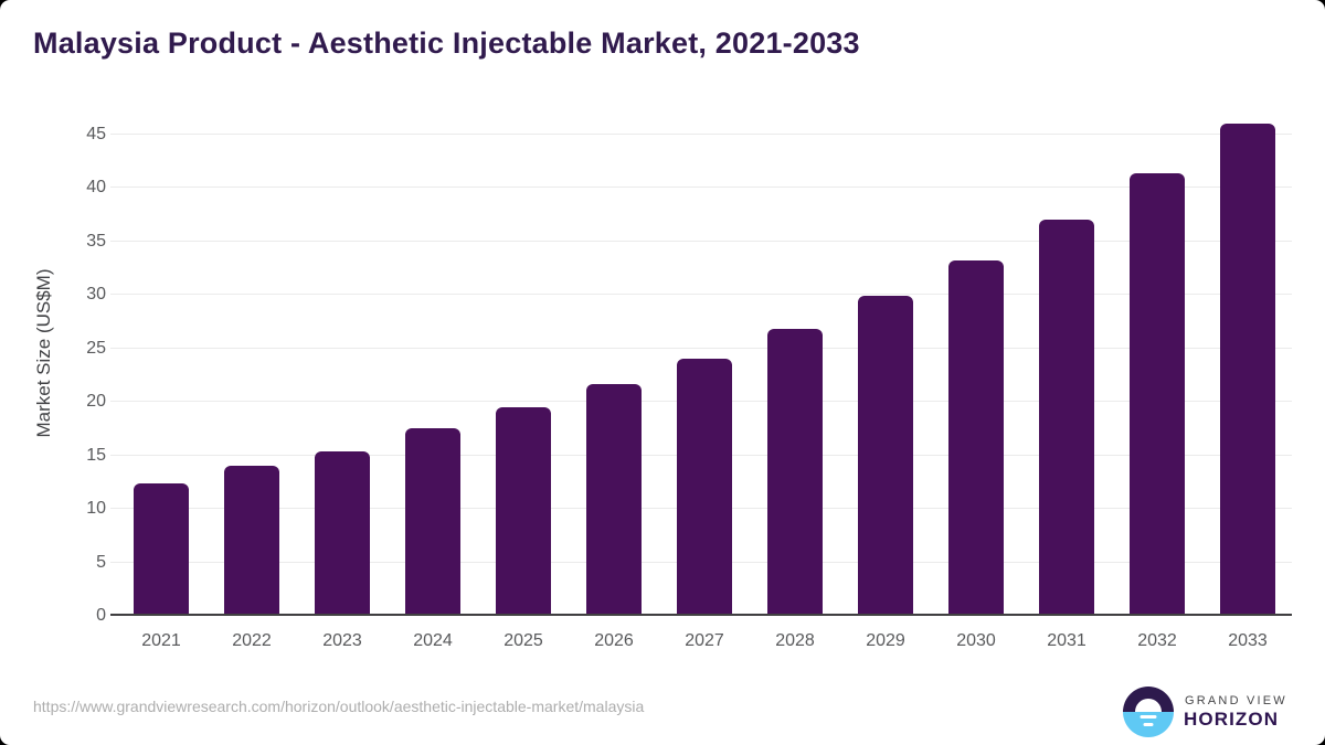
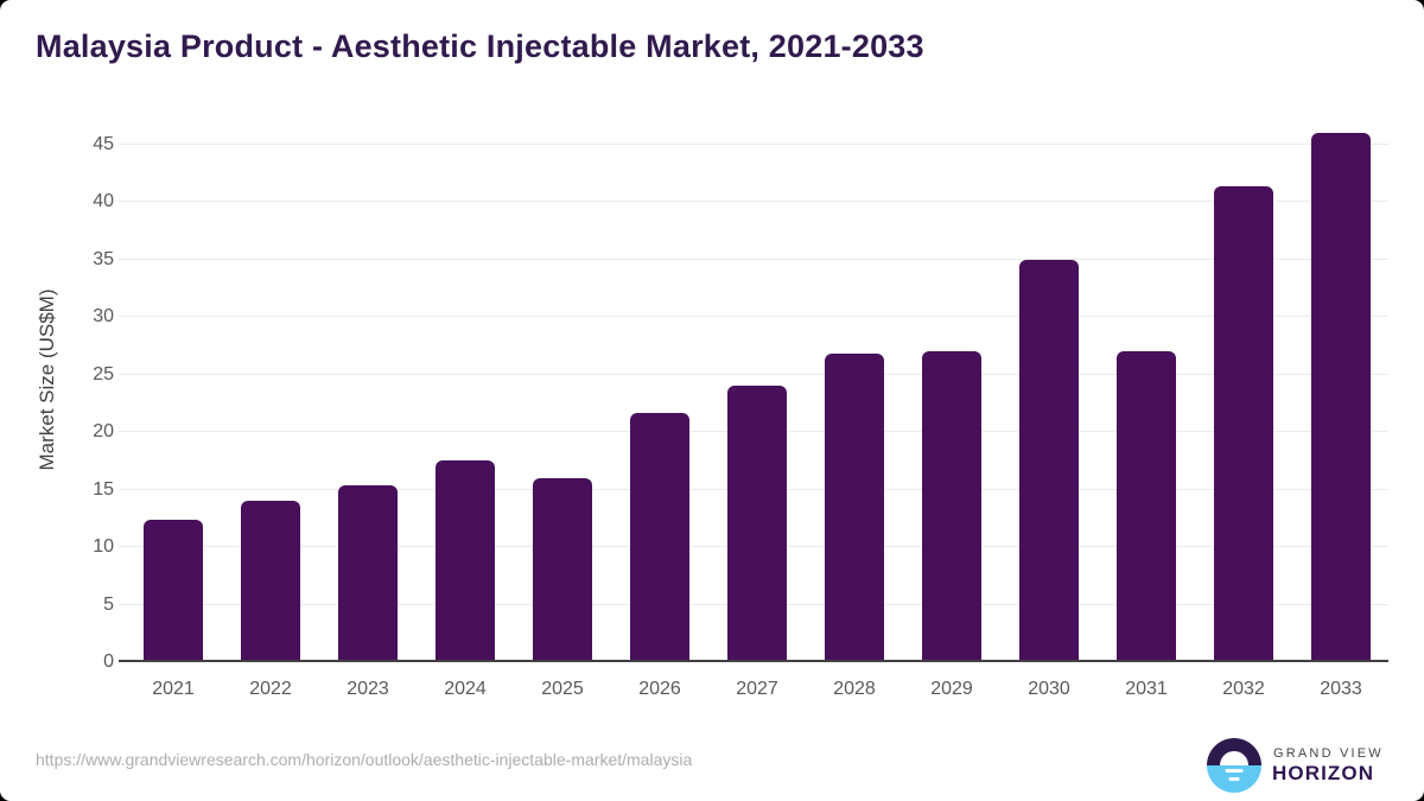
2025: 20 -> 16
2029: 30 -> 27
2030: 33 -> 35
2031: 37 -> 27
